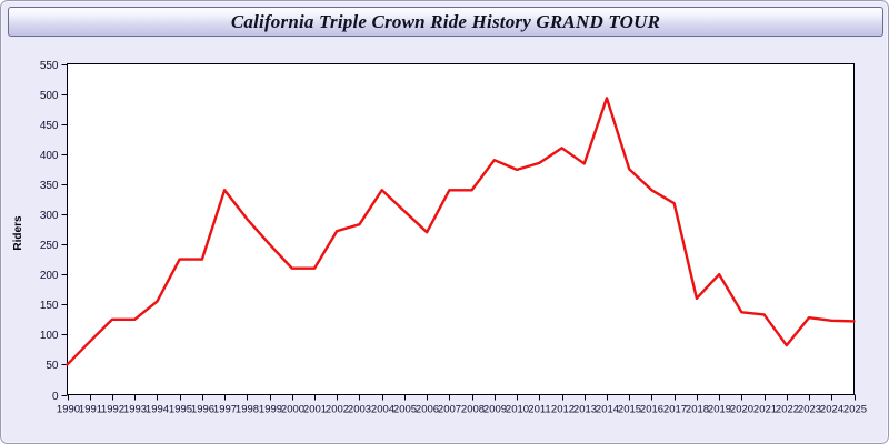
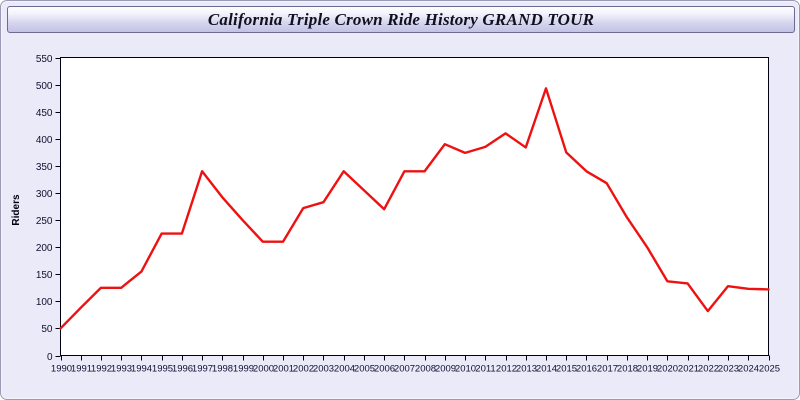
2018: 160 -> 260
